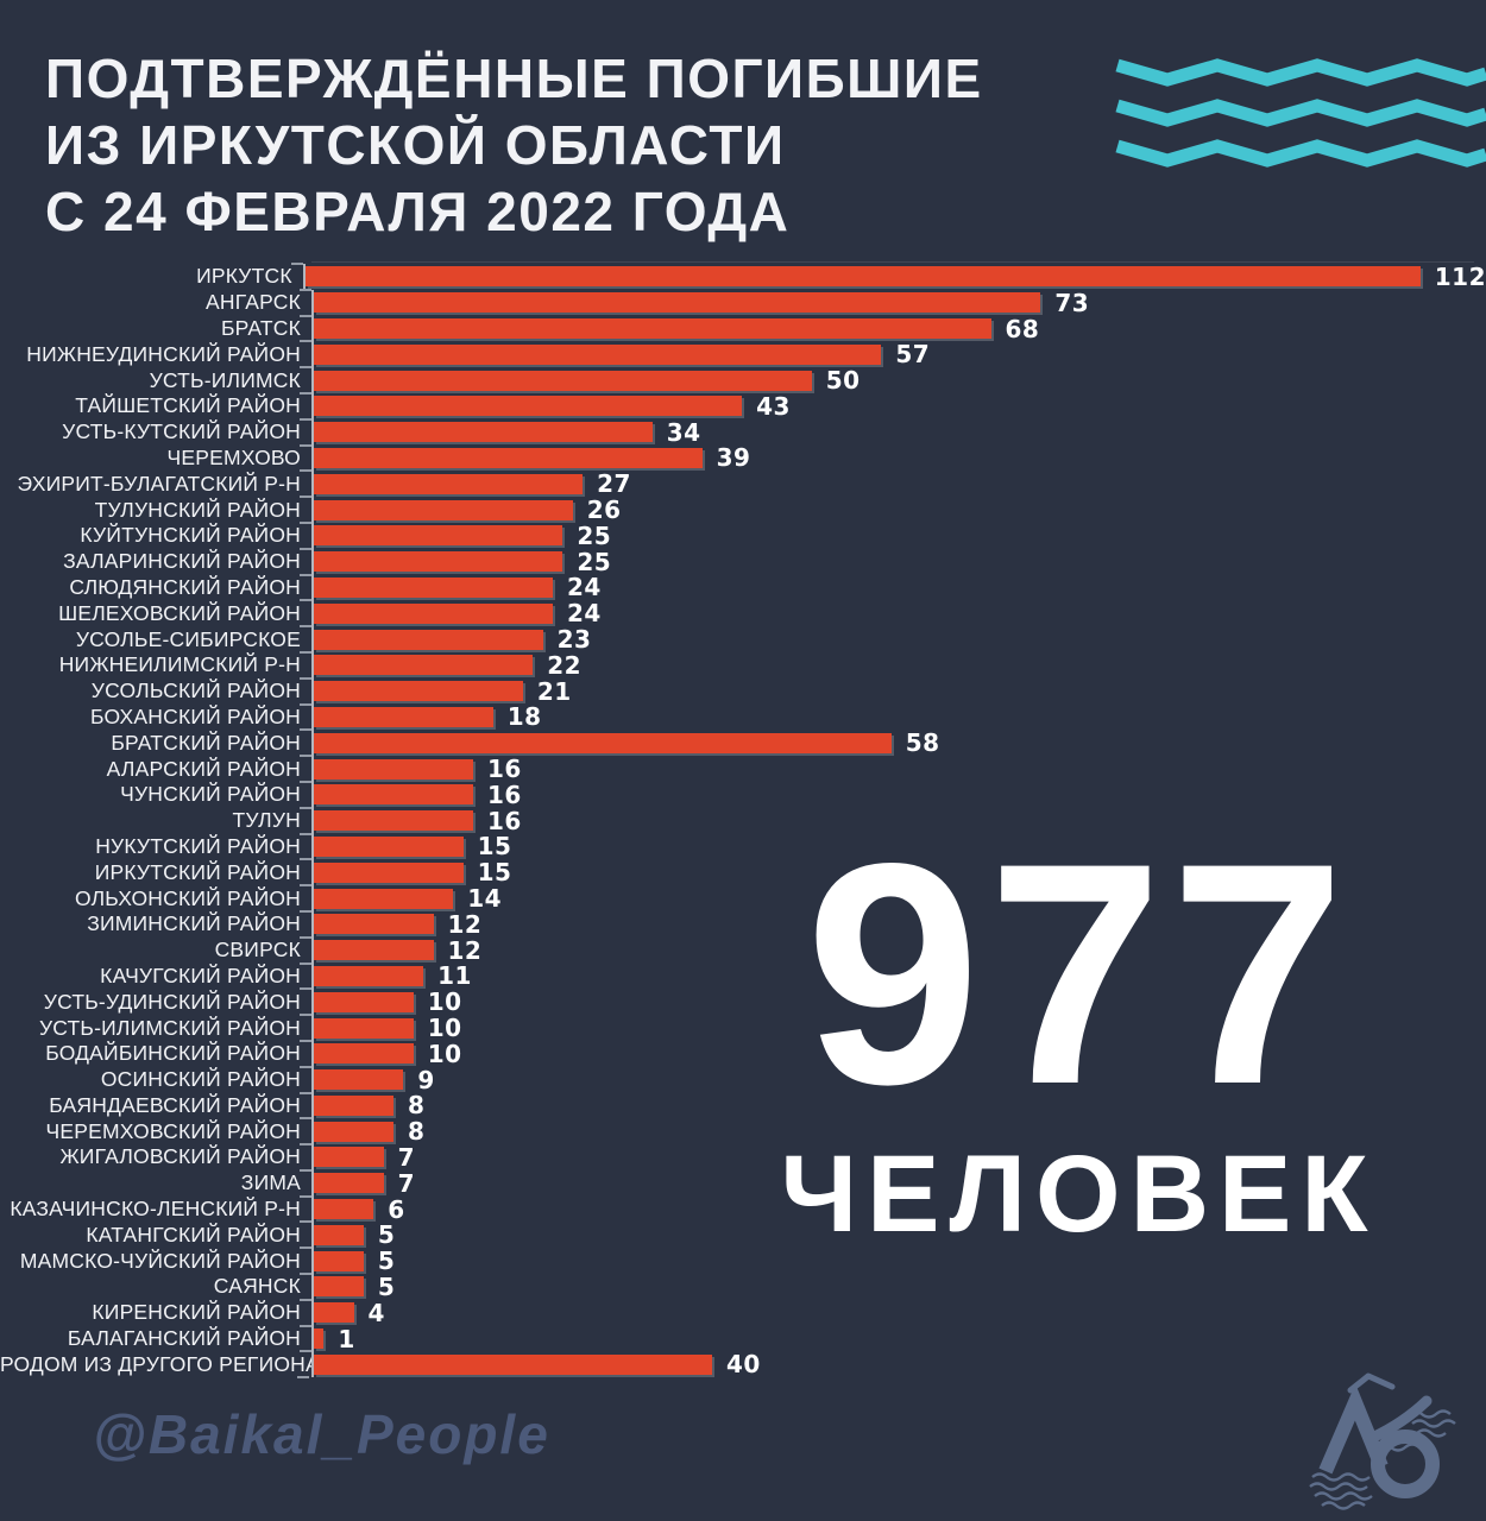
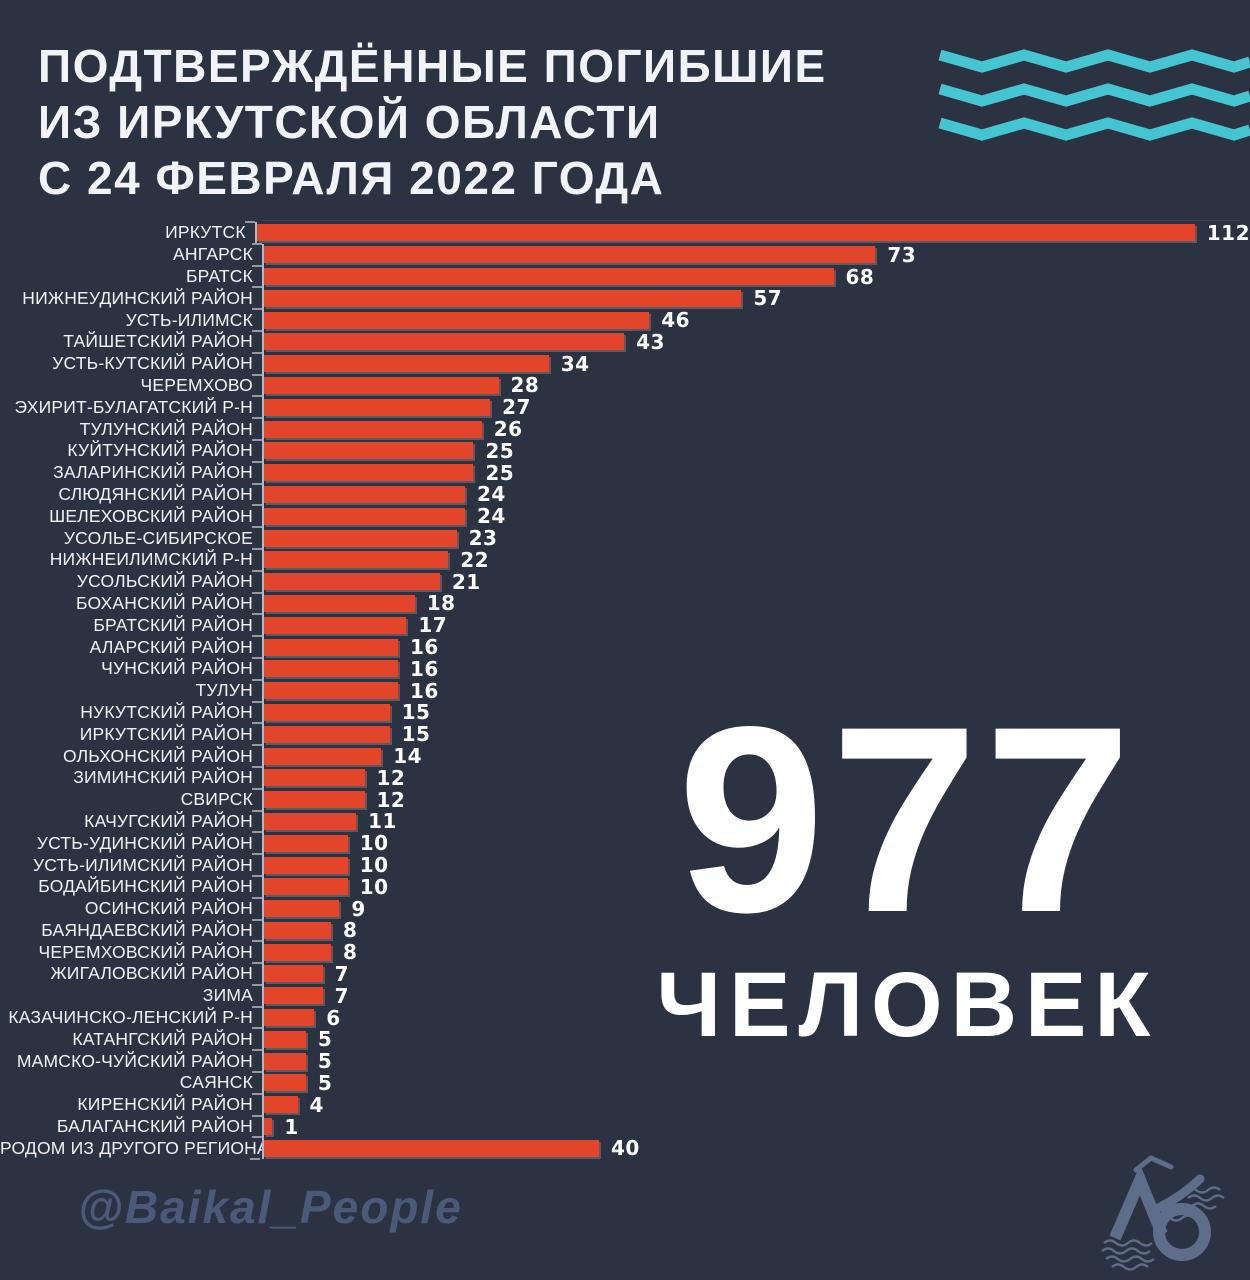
УСТЬ-ИЛИМСК: 50 -> 46
ЧЕРЕМХОВО: 39 -> 28
БРАТСКИЙ РАЙОН: 58 -> 17
